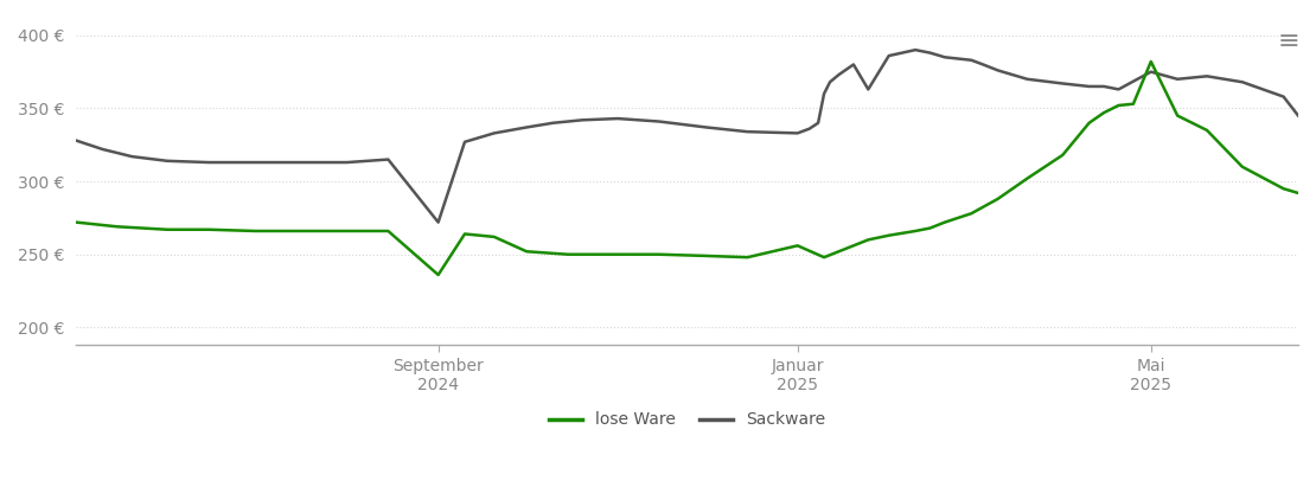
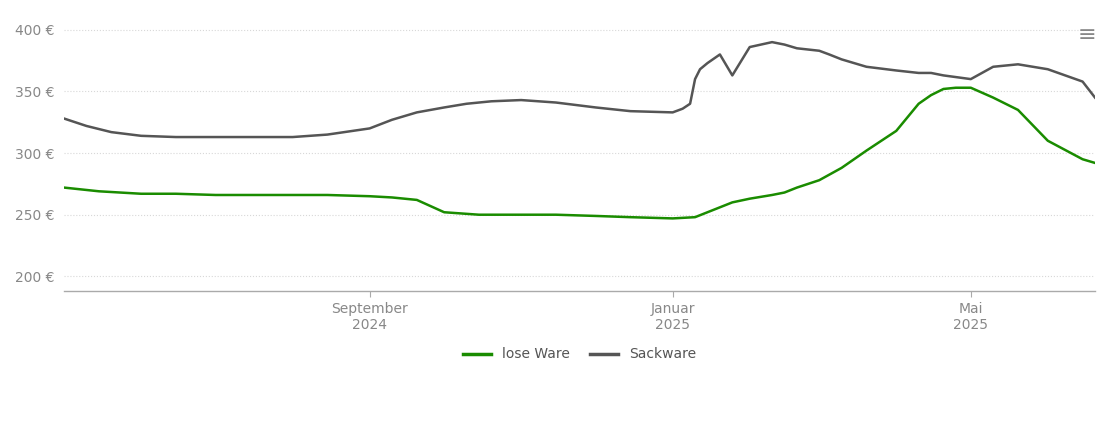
lose Ware/September 2024: 236 € -> 265 €
Sackware/September 2024: 272 € -> 320 €
lose Ware/Januar 2025: 256 € -> 247 €
lose Ware/Mai 2025: 382 € -> 353 €
Sackware/Mai 2025: 375 € -> 360 €
